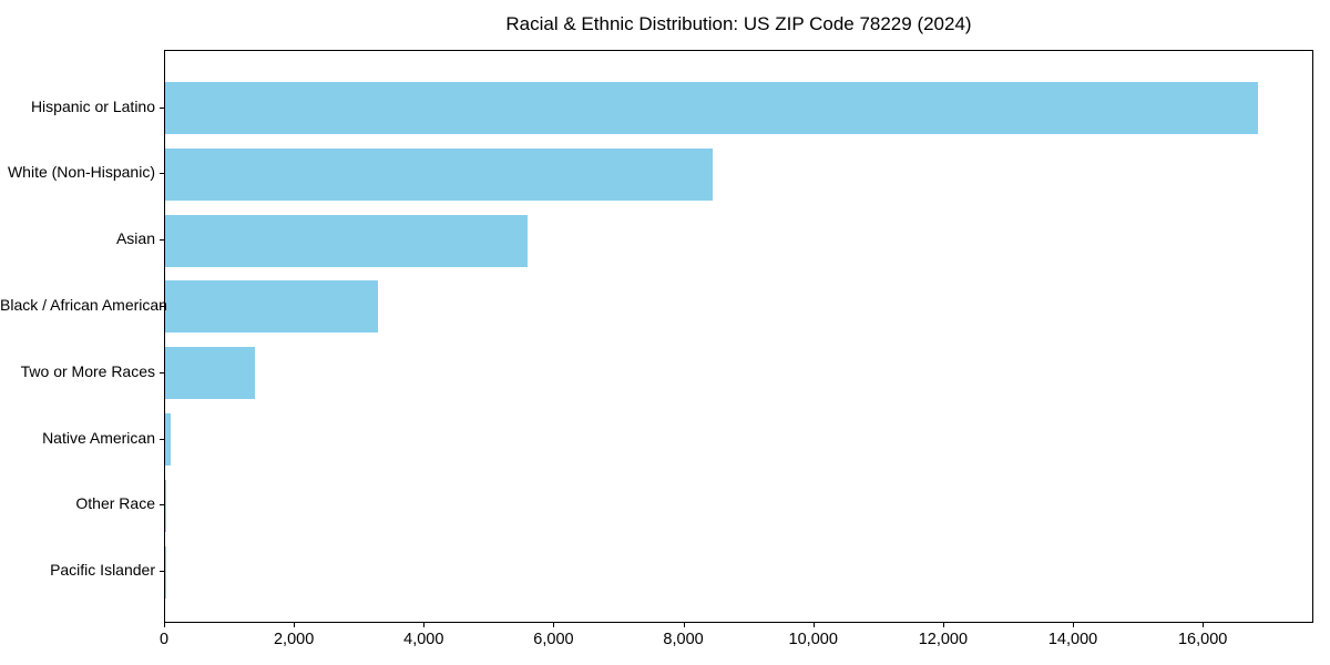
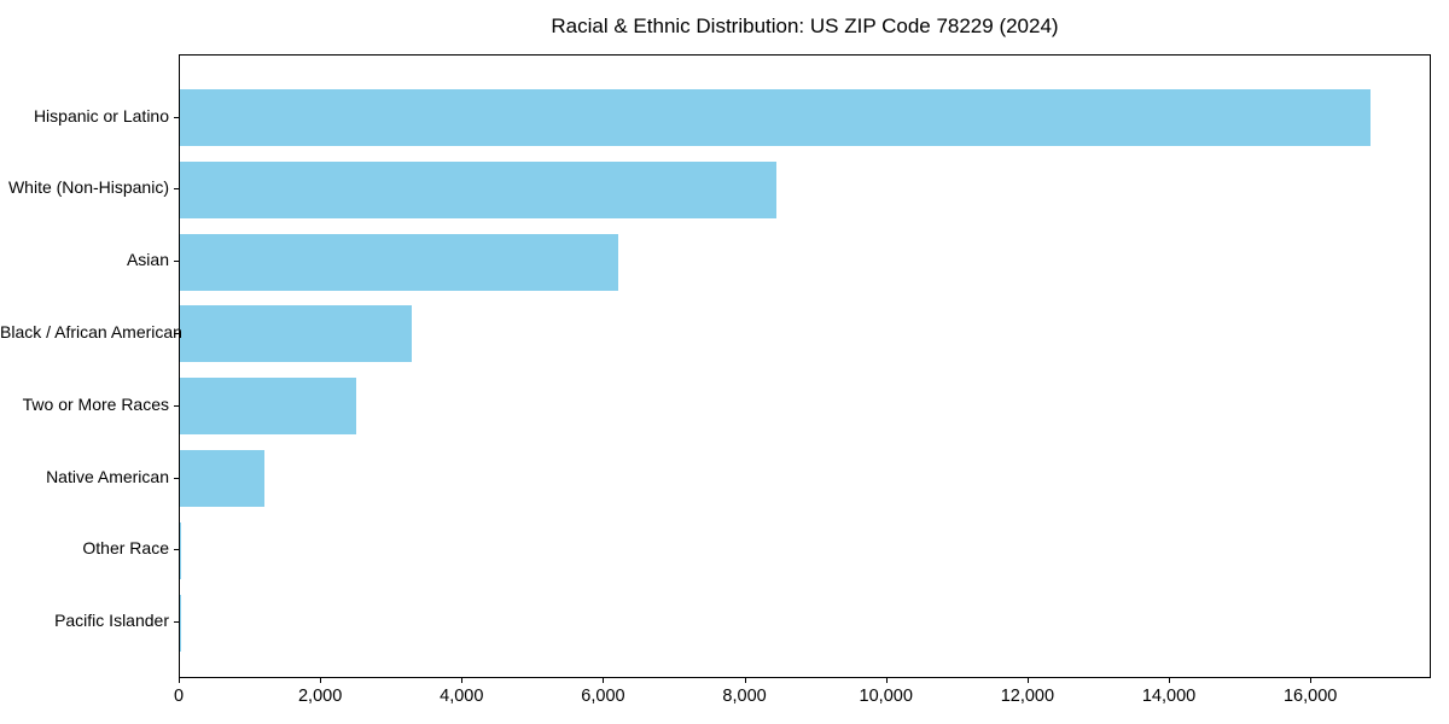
Asian: 5600 -> 6200
Two or More Races: 1400 -> 2500
Native American: 100 -> 1200
